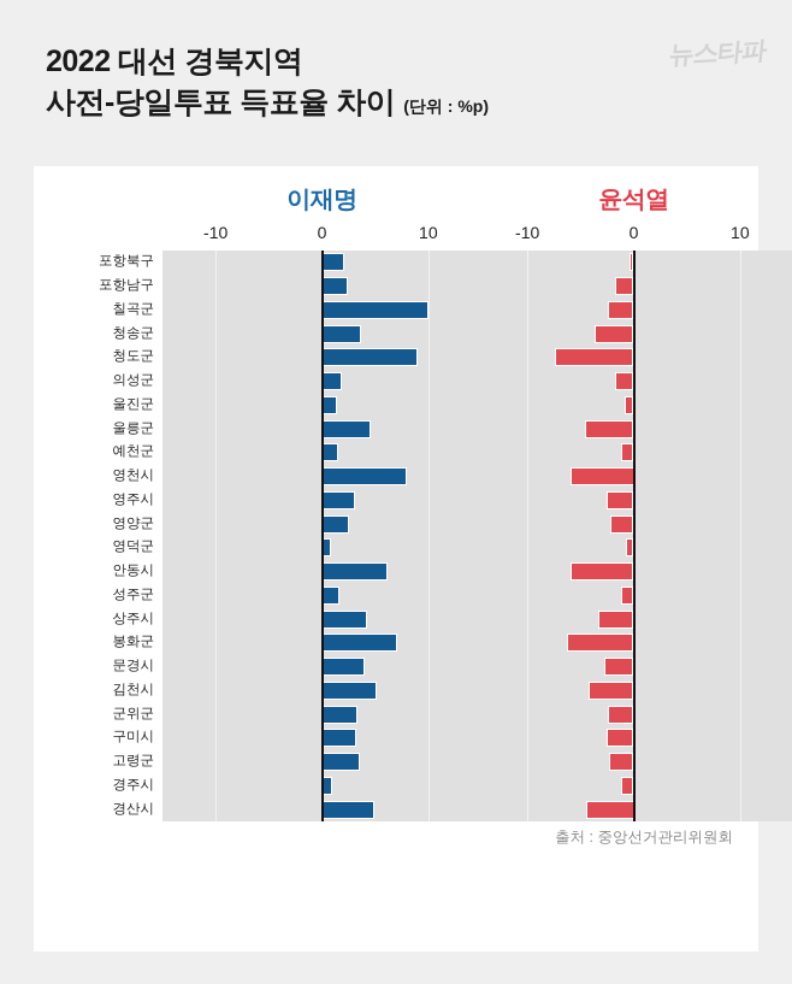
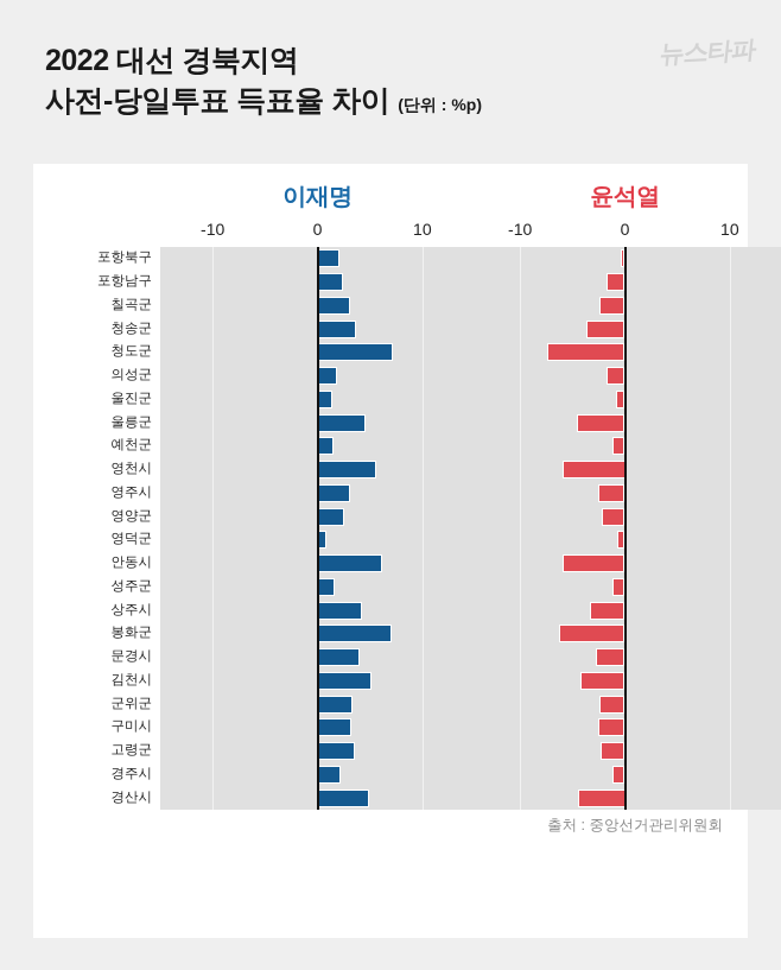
이재명/칠곡군: 10 -> 3
이재명/청도군: 9 -> 7
이재명/영천시: 8 -> 6
이재명/경주시: 1 -> 2
